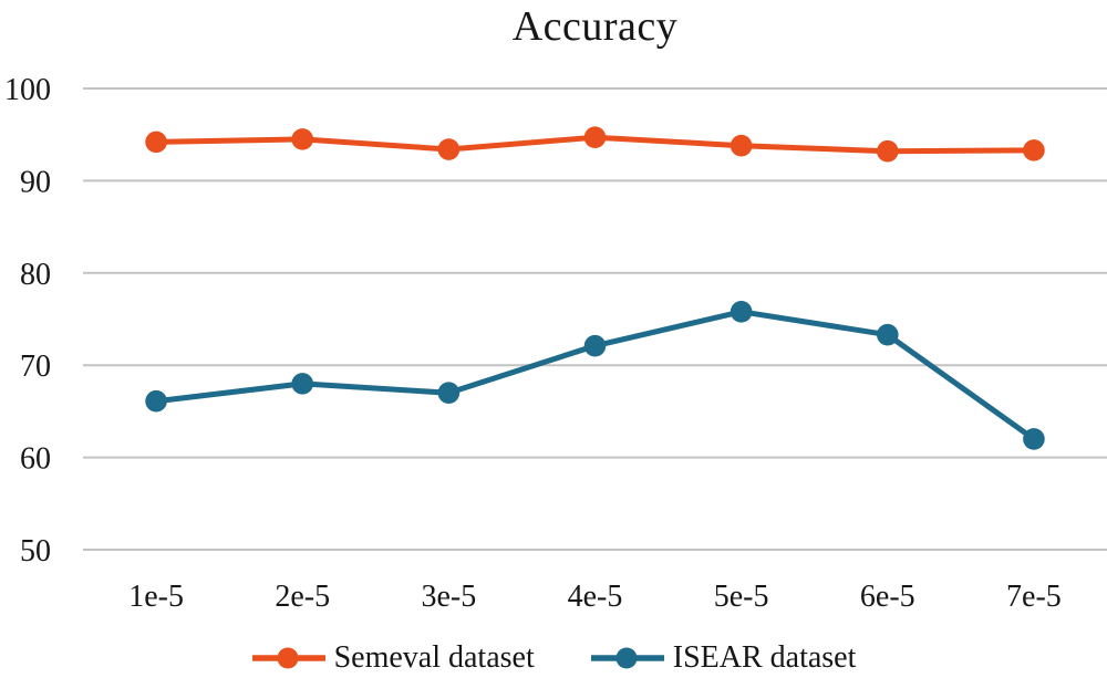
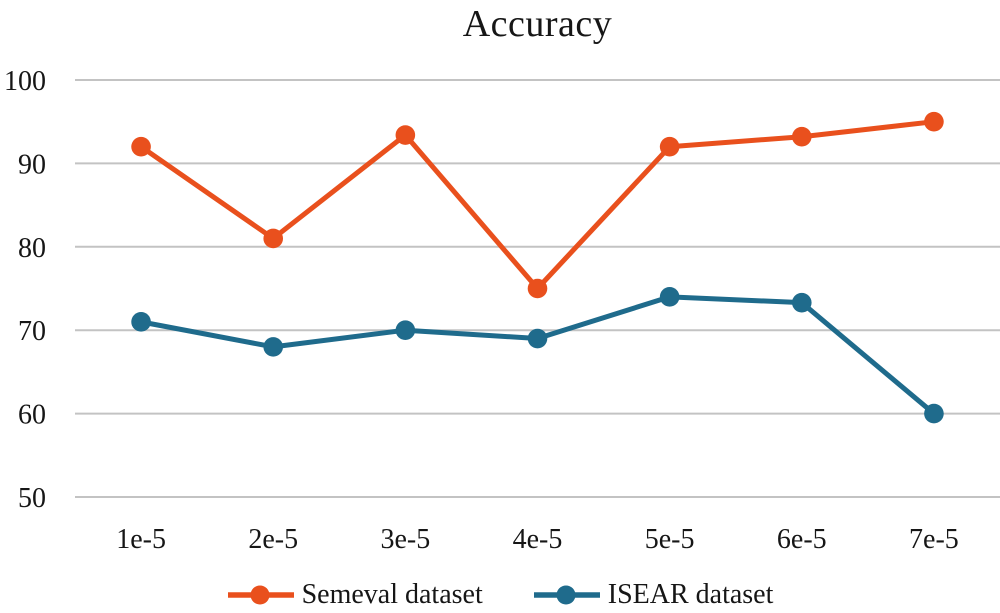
Semeval dataset/1e-5: 94 -> 92
ISEAR dataset/1e-5: 66 -> 71
Semeval dataset/2e-5: 94 -> 81
ISEAR dataset/3e-5: 67 -> 70
Semeval dataset/4e-5: 95 -> 75
ISEAR dataset/4e-5: 72 -> 69
Semeval dataset/5e-5: 94 -> 92
ISEAR dataset/5e-5: 76 -> 74
Semeval dataset/7e-5: 93 -> 95
ISEAR dataset/7e-5: 62 -> 60
